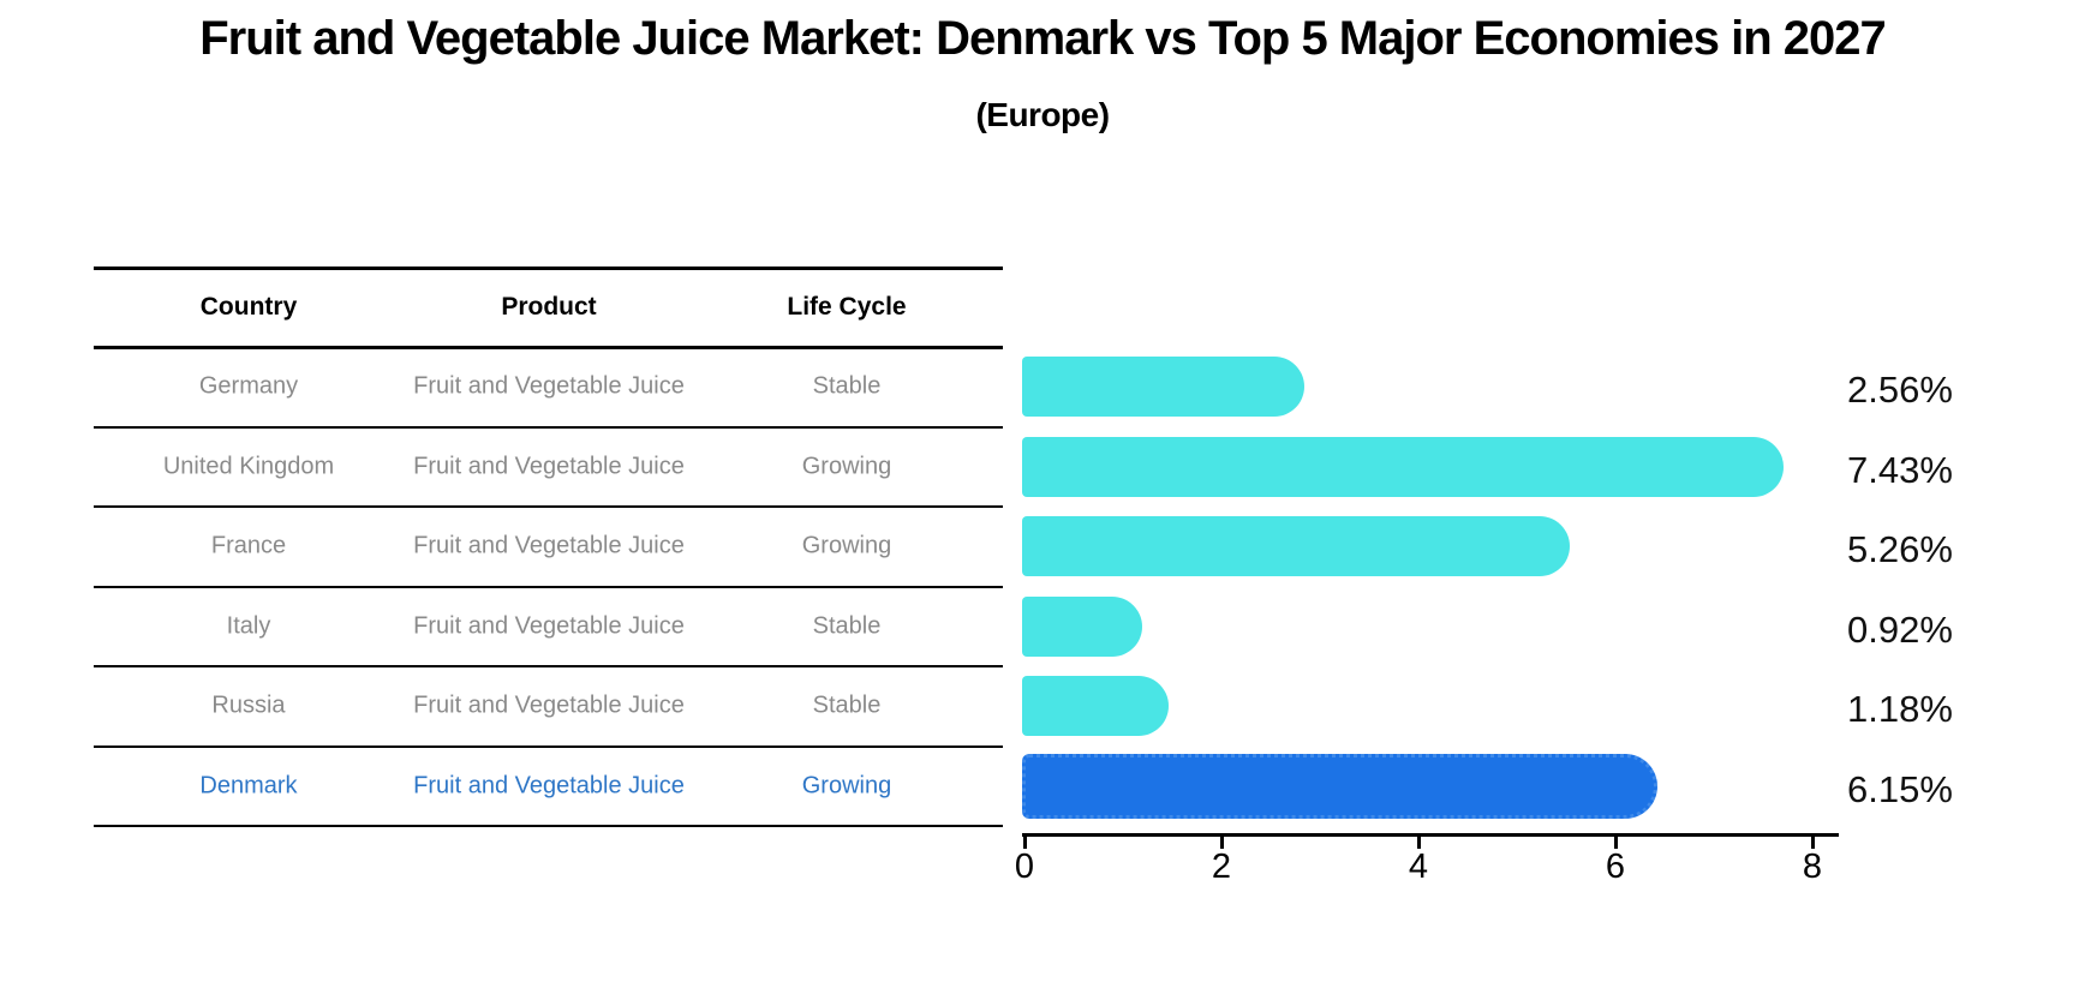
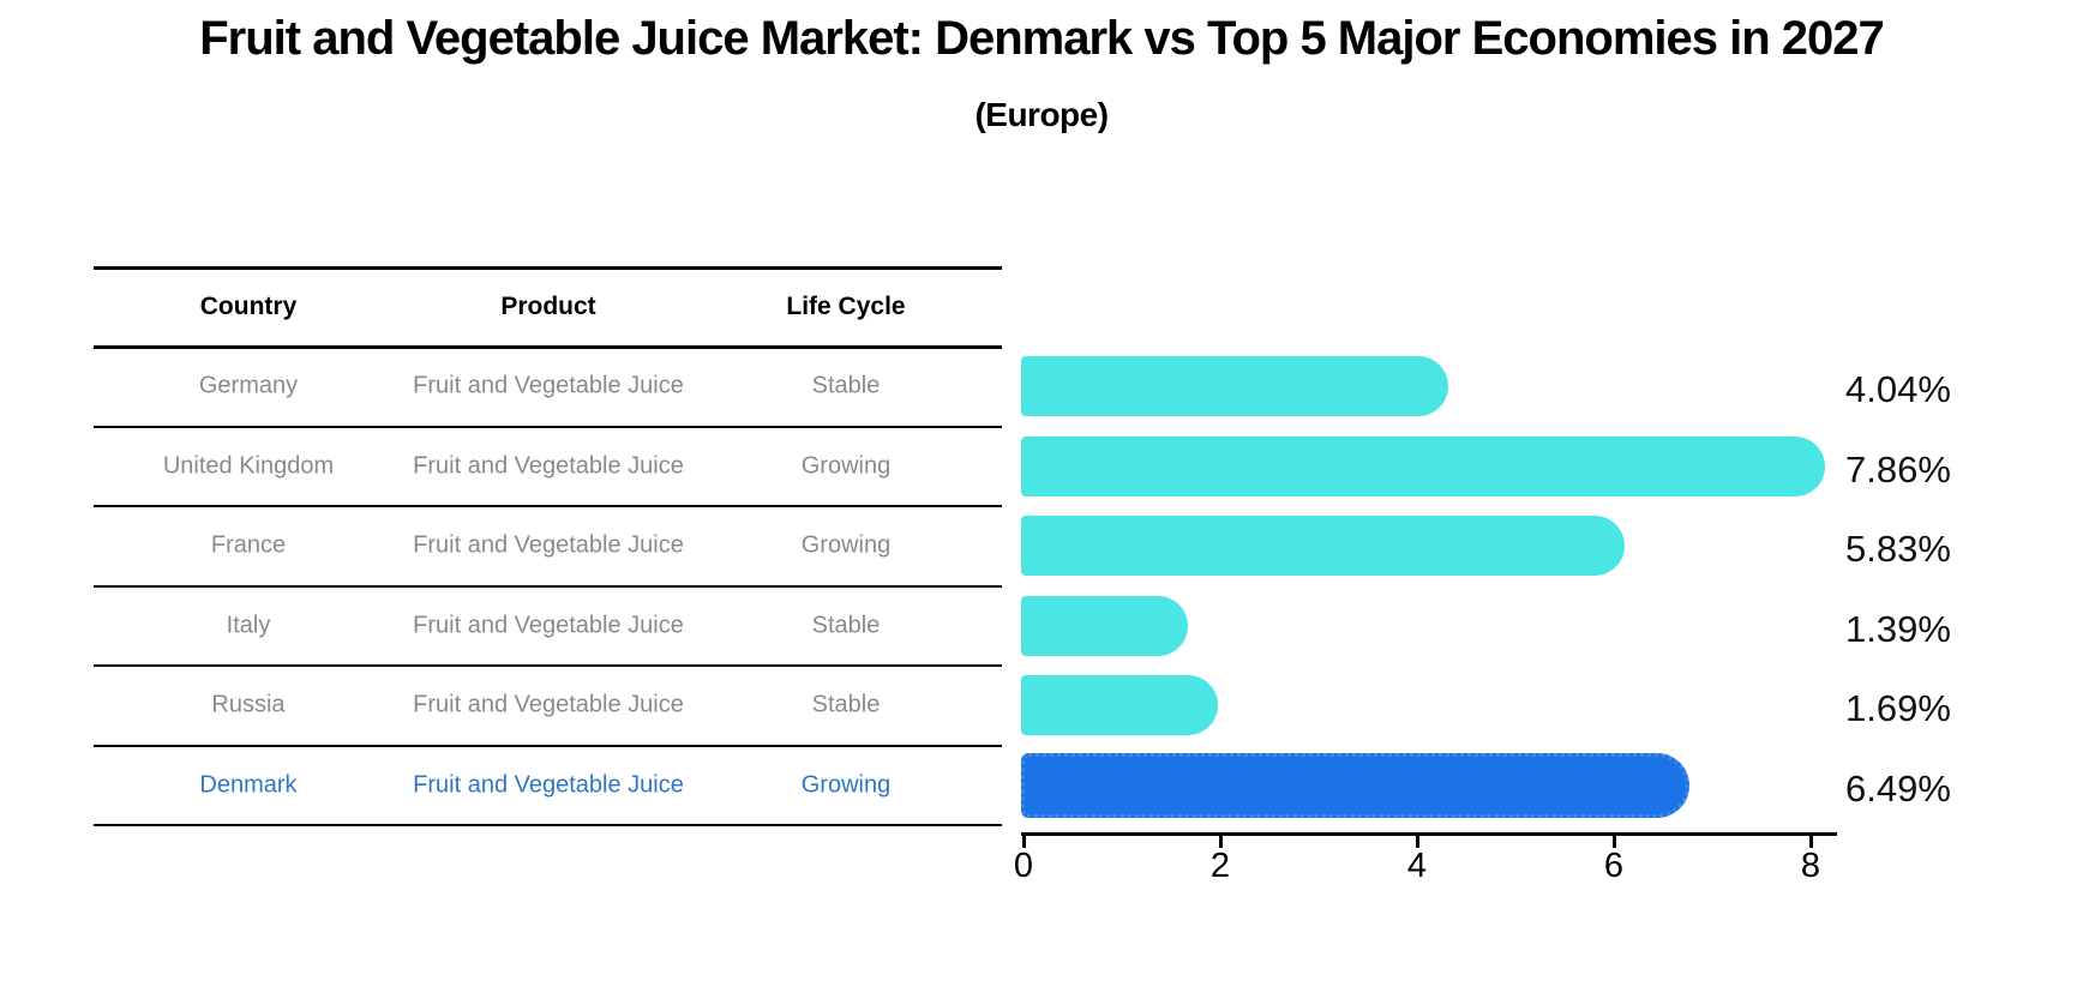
Germany: 2.56% -> 4.04%
United Kingdom: 7.43% -> 7.86%
France: 5.26% -> 5.83%
Italy: 0.92% -> 1.39%
Russia: 1.18% -> 1.69%
Denmark: 6.15% -> 6.49%
